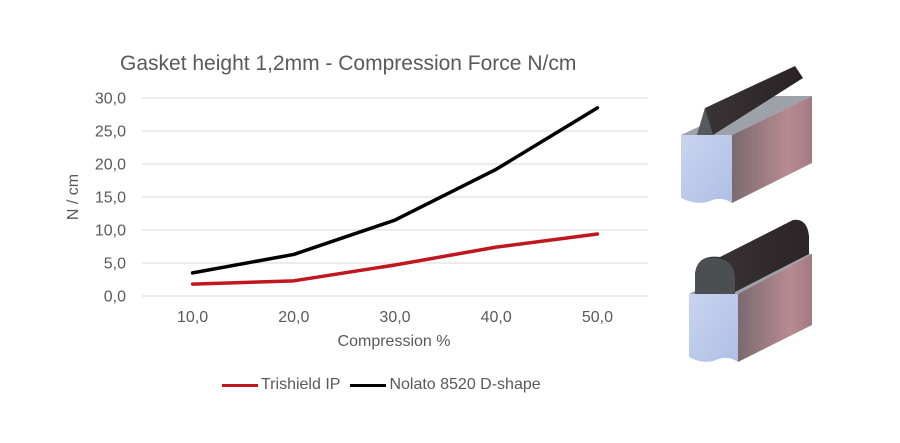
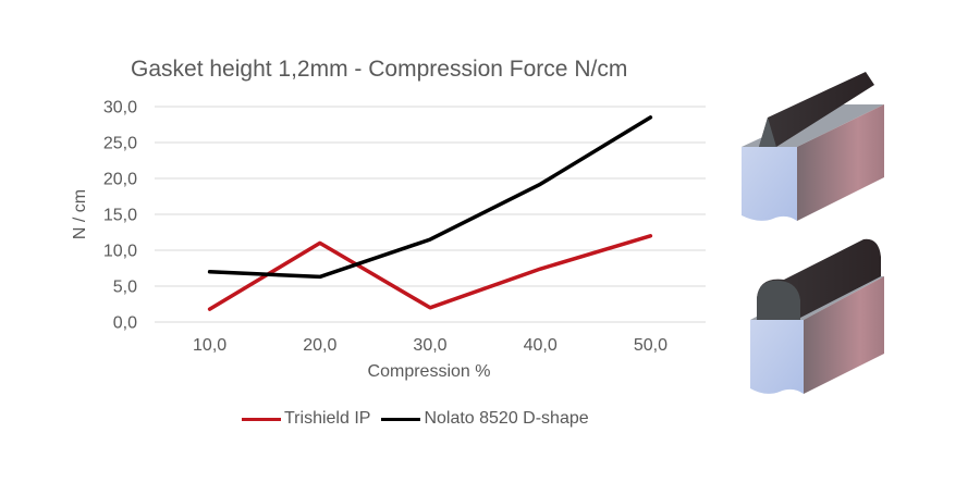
Nolato 8520 D-shape/10,0: 4 -> 7
Trishield IP/20,0: 2 -> 11
Trishield IP/30,0: 5 -> 2
Trishield IP/50,0: 9 -> 12
